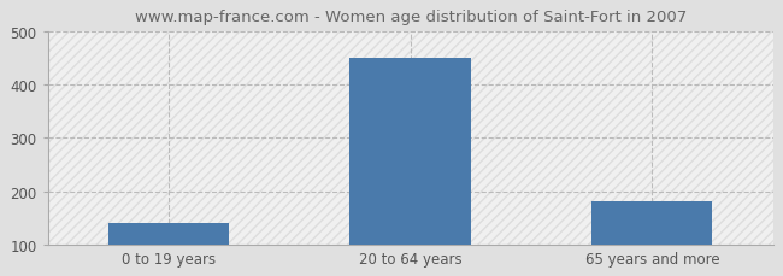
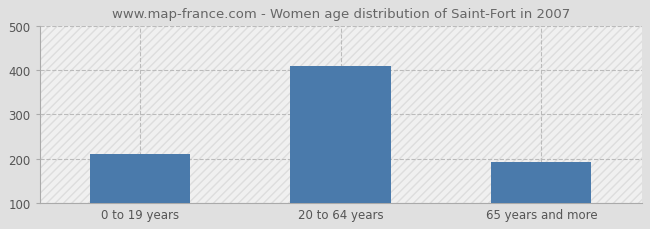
0 to 19 years: 140 -> 210
20 to 64 years: 450 -> 408
65 years and more: 180 -> 192
